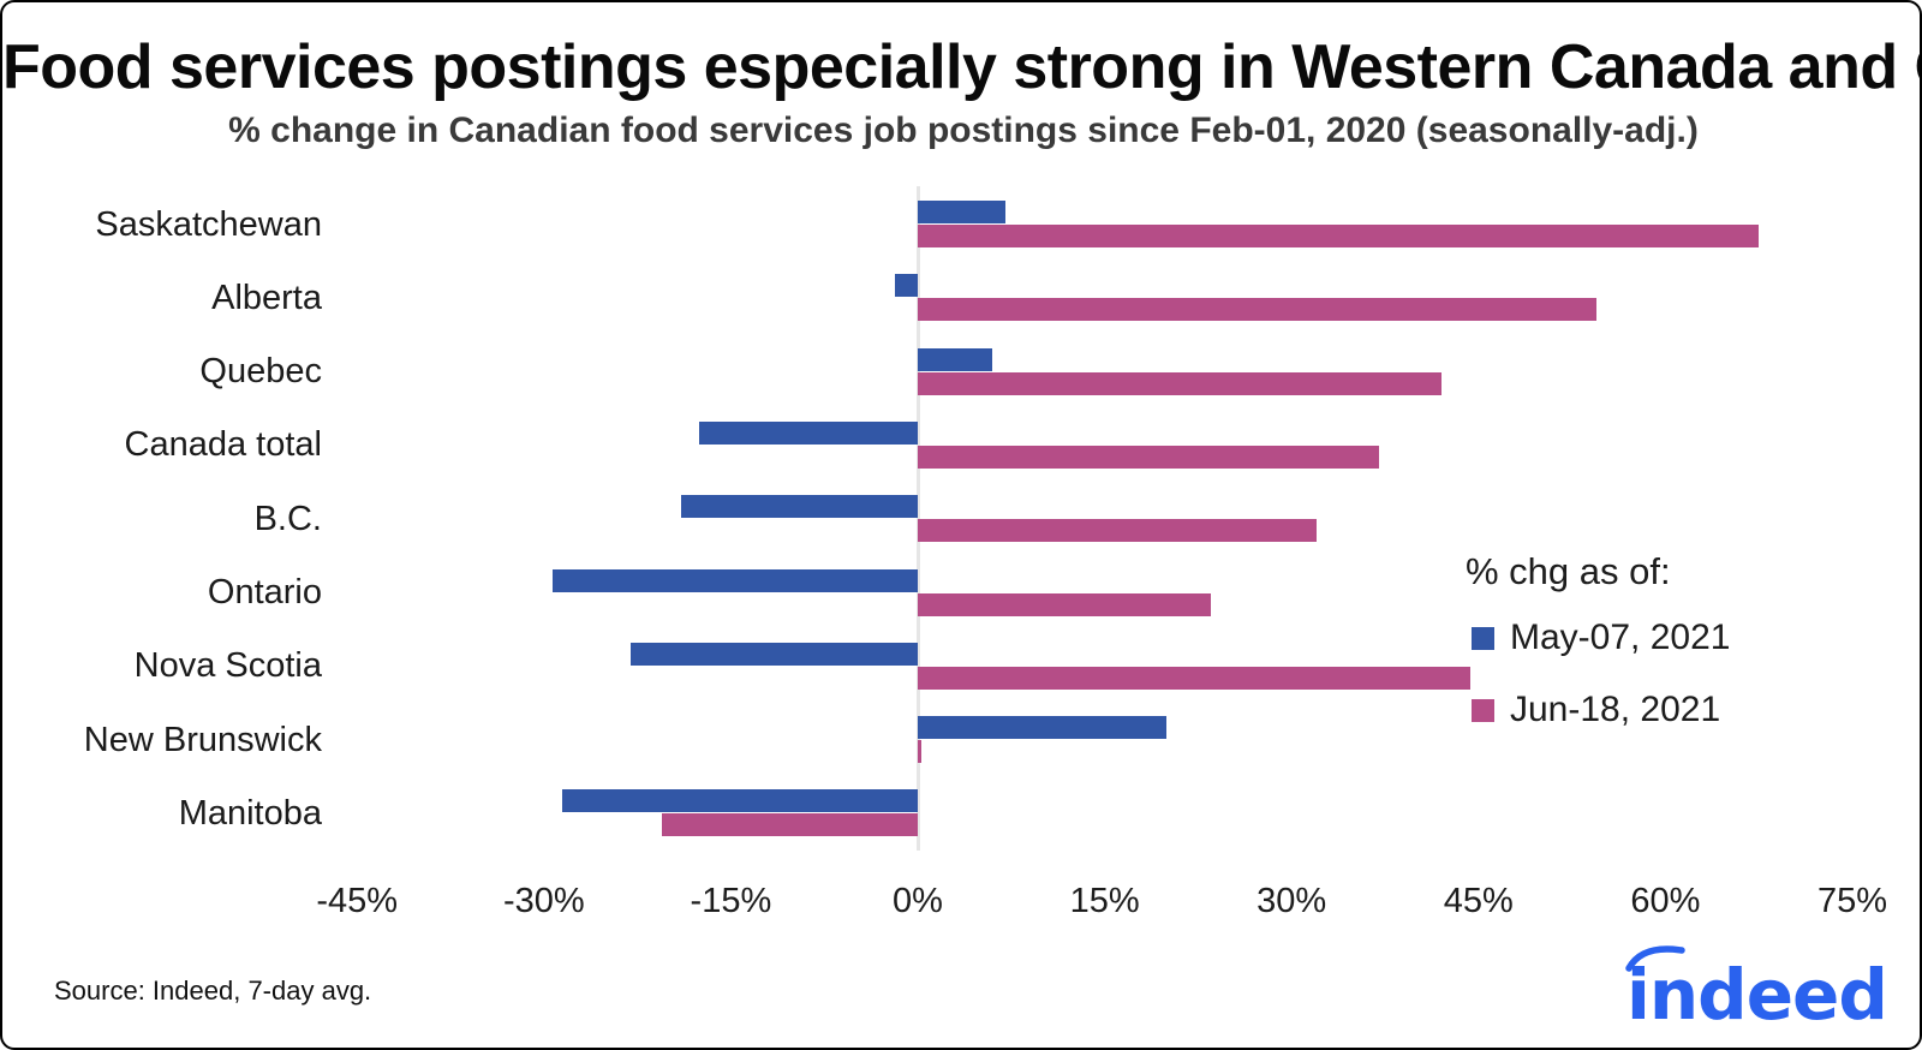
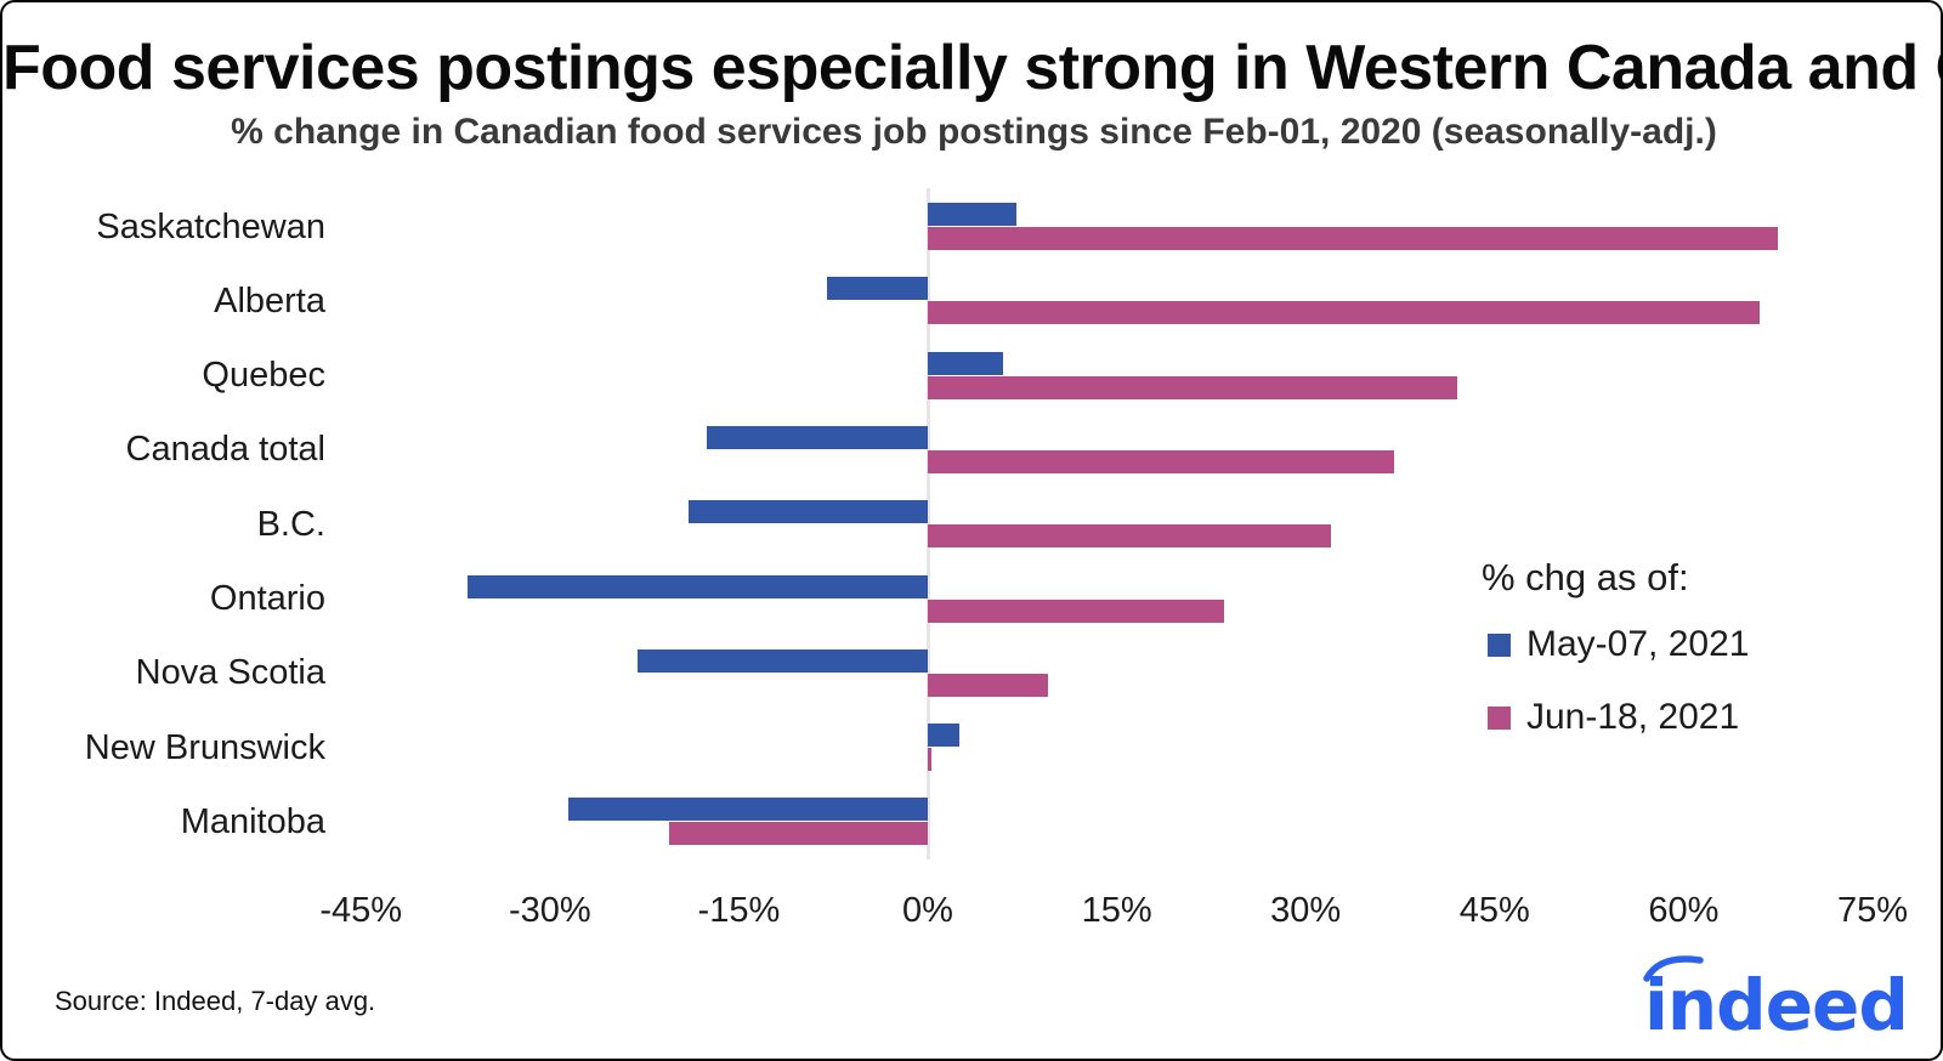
May-07, 2021/Alberta: -1.8% -> -8.0%
Jun-18, 2021/Alberta: 54.5% -> 66.0%
May-07, 2021/Ontario: -29.3% -> -36.5%
Jun-18, 2021/Nova Scotia: 44.3% -> 9.5%
May-07, 2021/New Brunswick: 20.0% -> 2.5%
